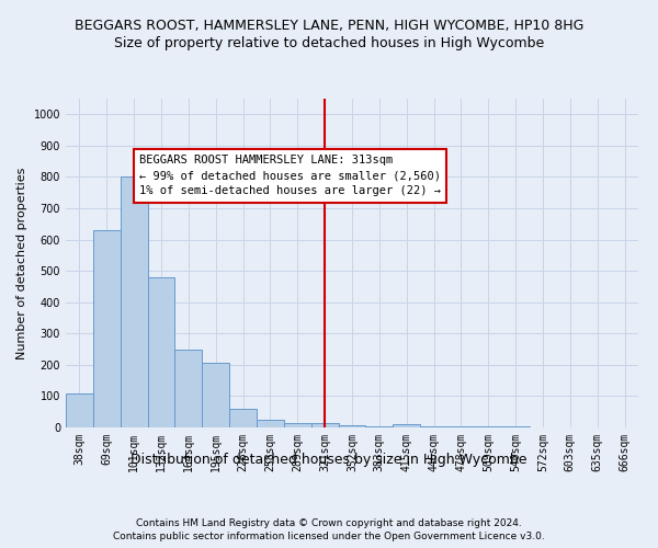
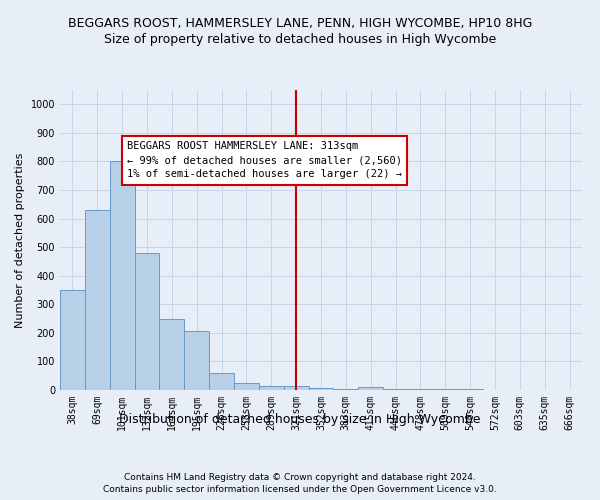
38sqm: 110 -> 350
